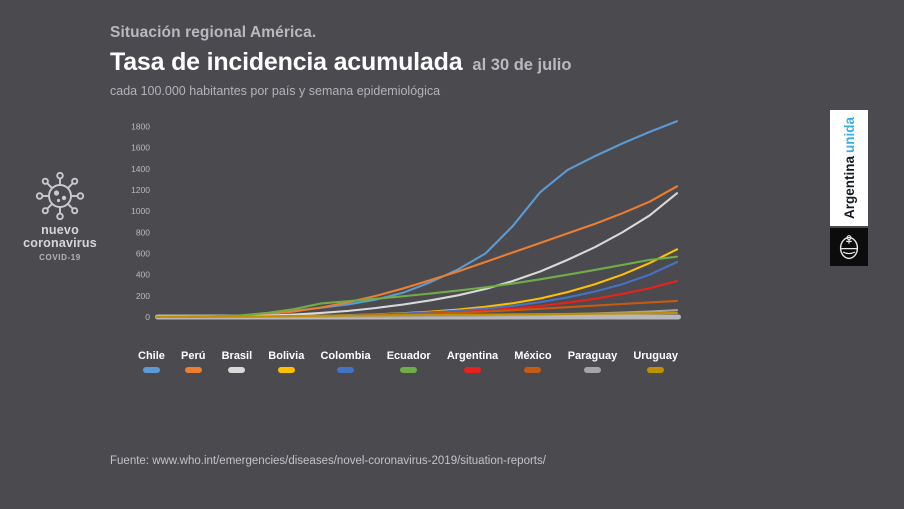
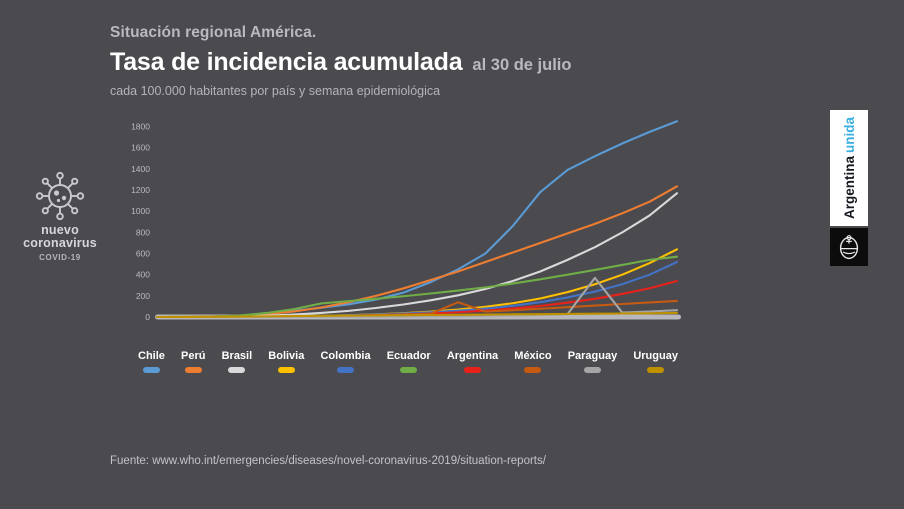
México/22: 40 -> 140
Paraguay/27: 30 -> 370
